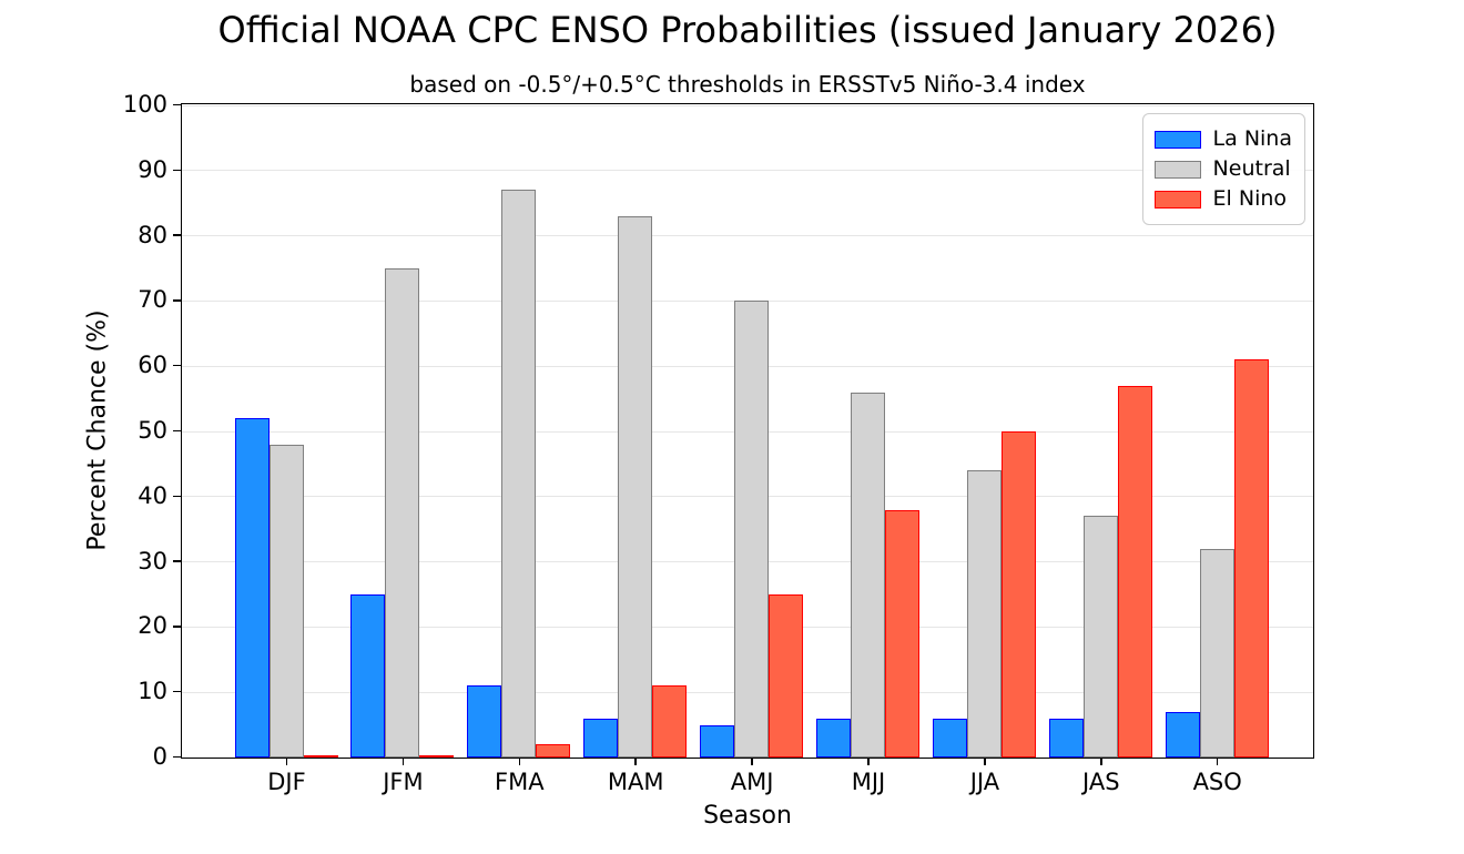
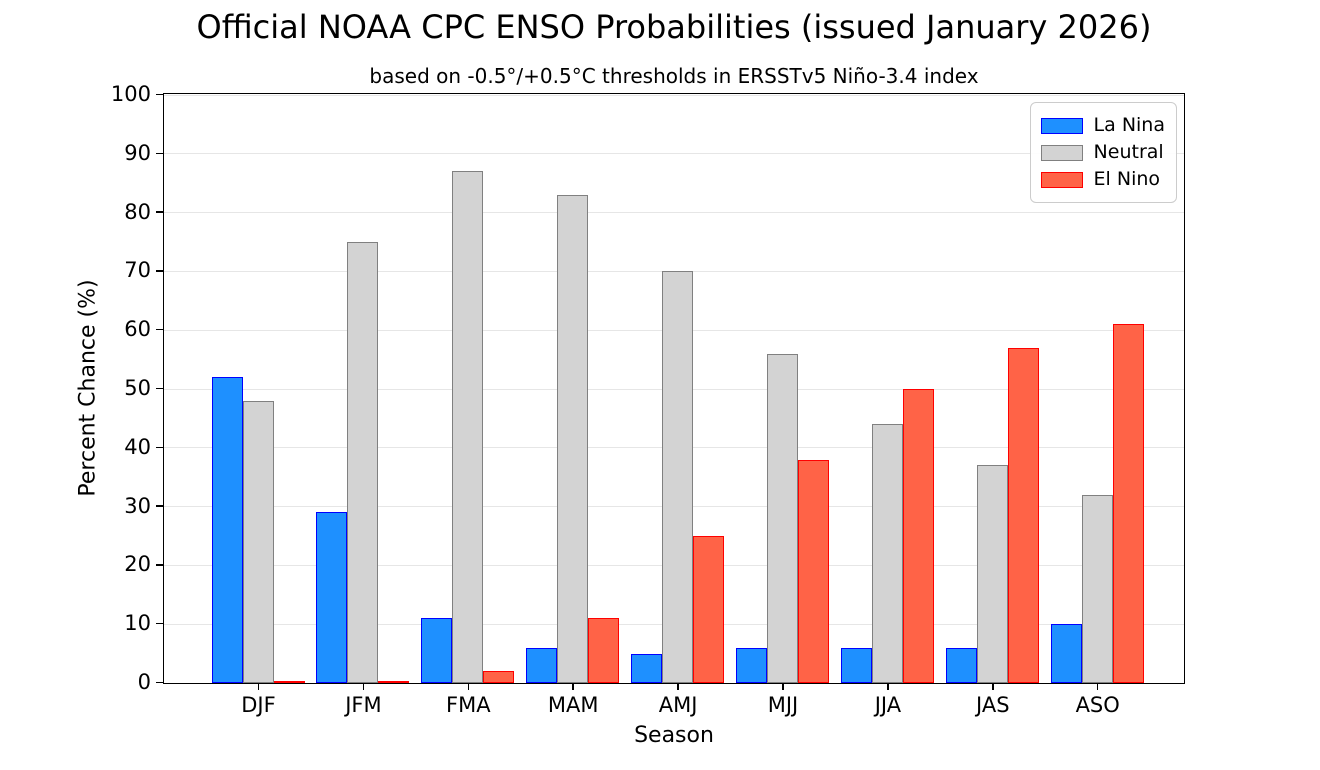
La Nina/JFM: 25 -> 29
La Nina/ASO: 7 -> 10
